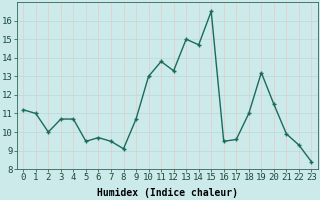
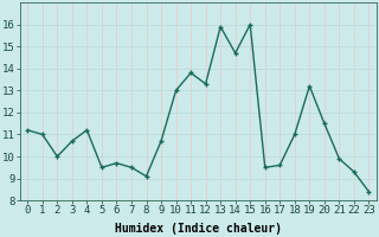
4: 10.7 -> 11.2
13: 15.0 -> 15.9
15: 16.5 -> 16.0
